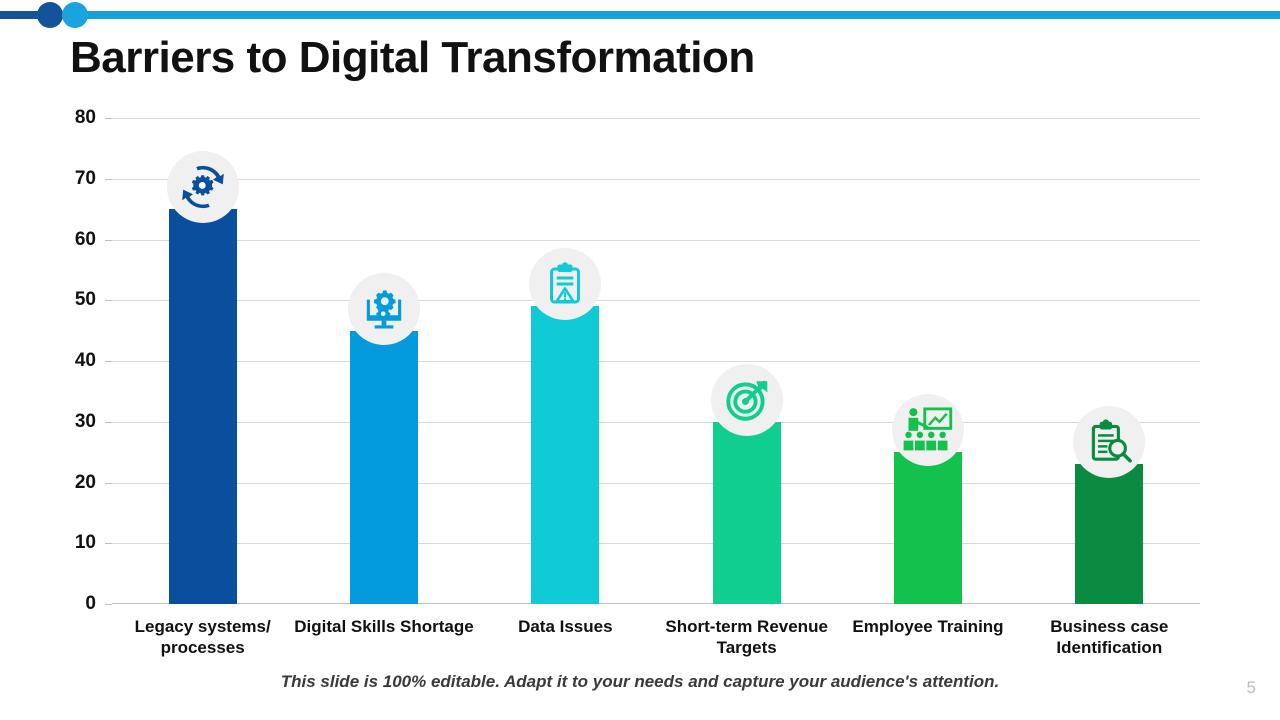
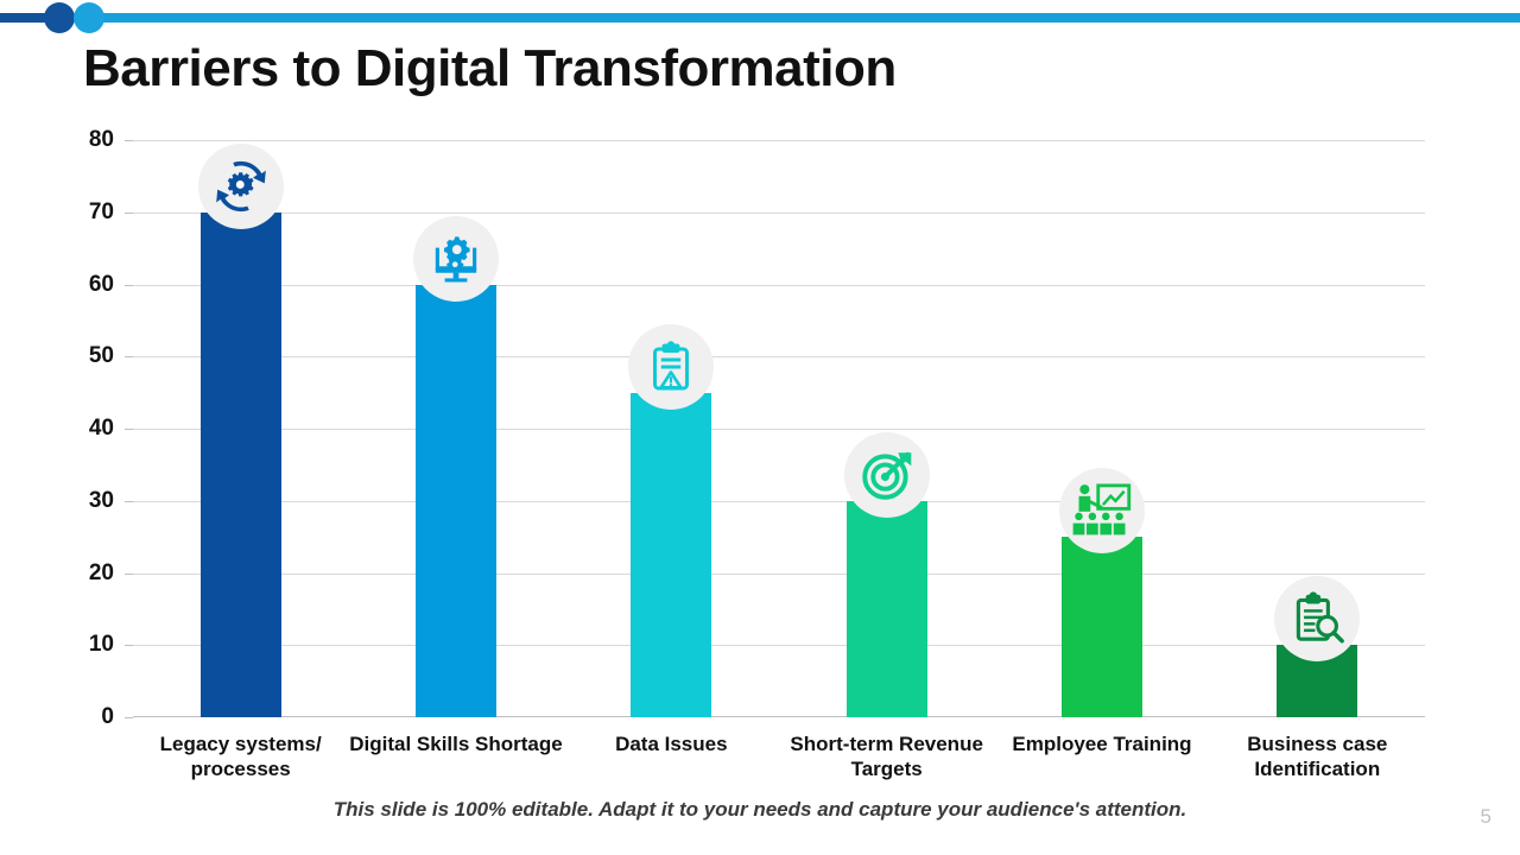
Legacy systems/ processes: 65 -> 70
Digital Skills Shortage: 45 -> 60
Data Issues: 49 -> 45
Business case Identification: 23 -> 10
